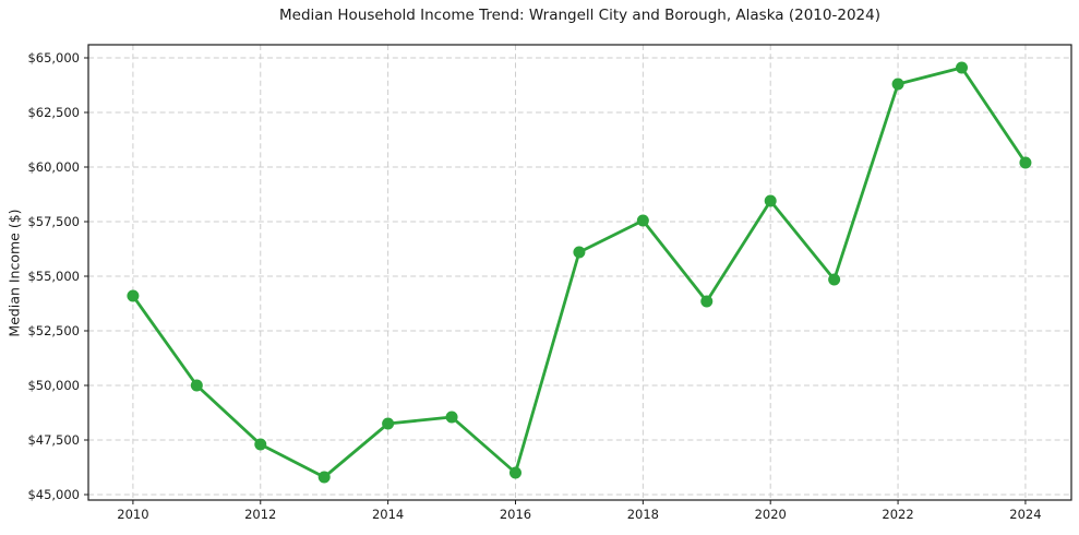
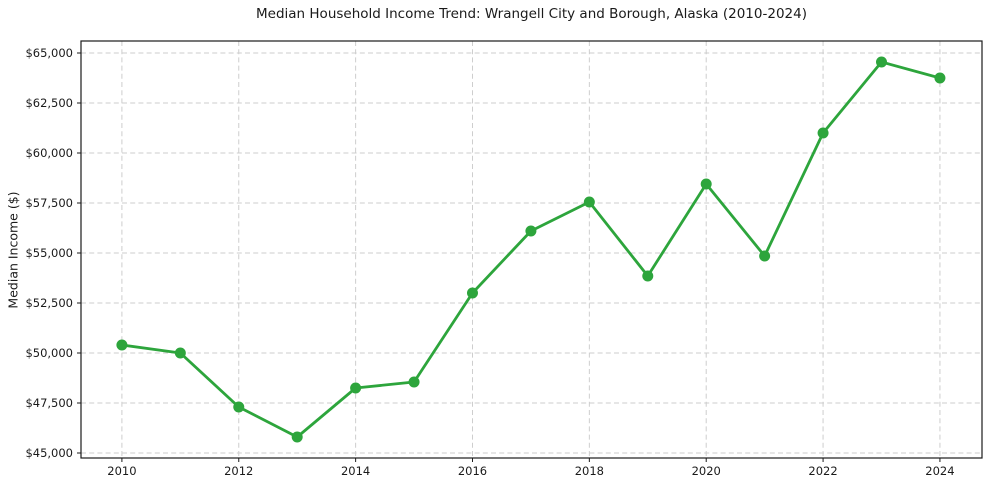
2010: $54100 -> $50400
2016: $46000 -> $53000
2022: $63800 -> $61000
2024: $60200 -> $63800
